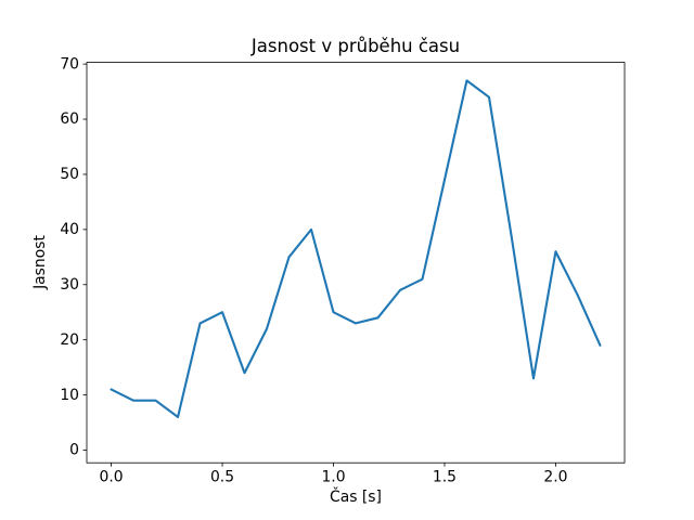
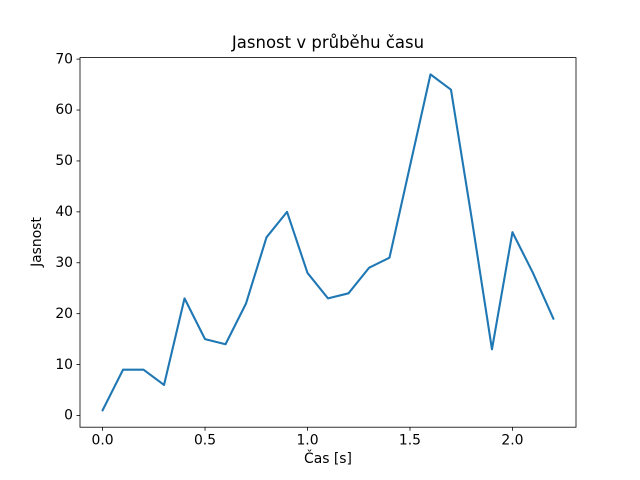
0.0: 11 -> 1
0.5: 25 -> 15
1.0: 25 -> 28
